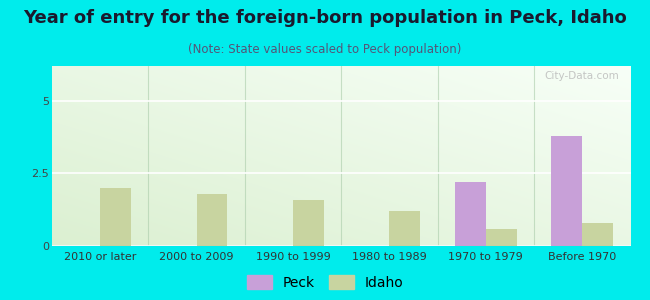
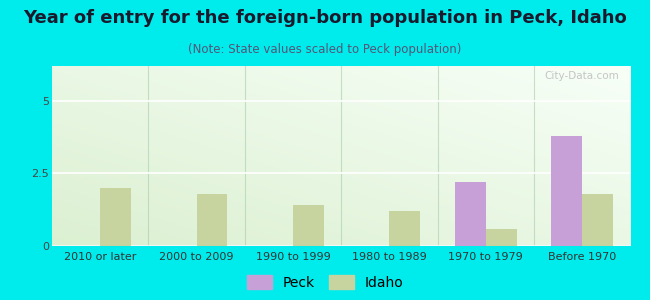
Idaho/1990 to 1999: 1.6 -> 1.4
Idaho/Before 1970: 0.8 -> 1.8
